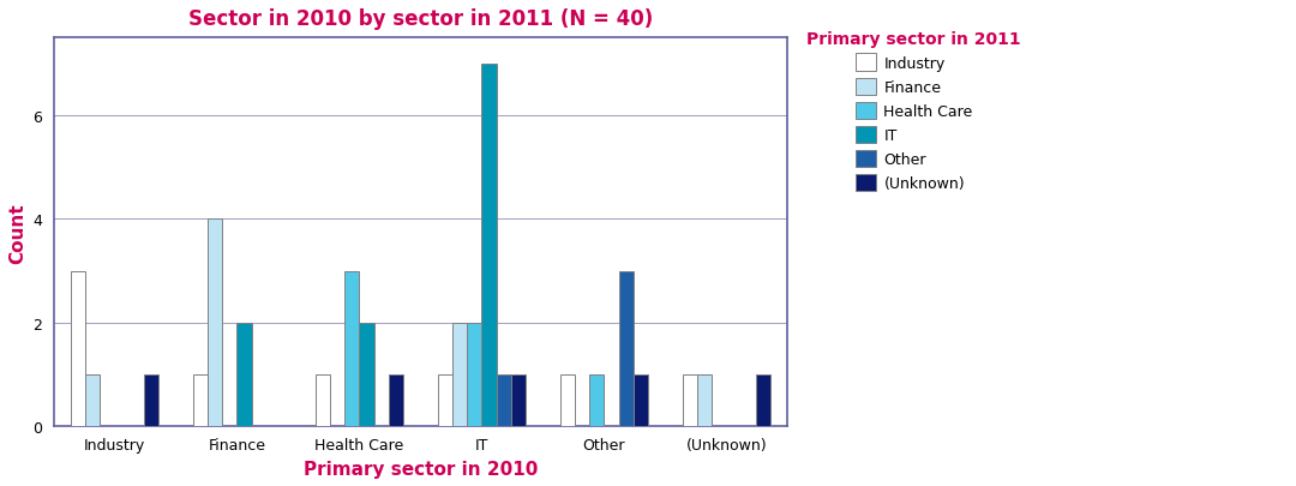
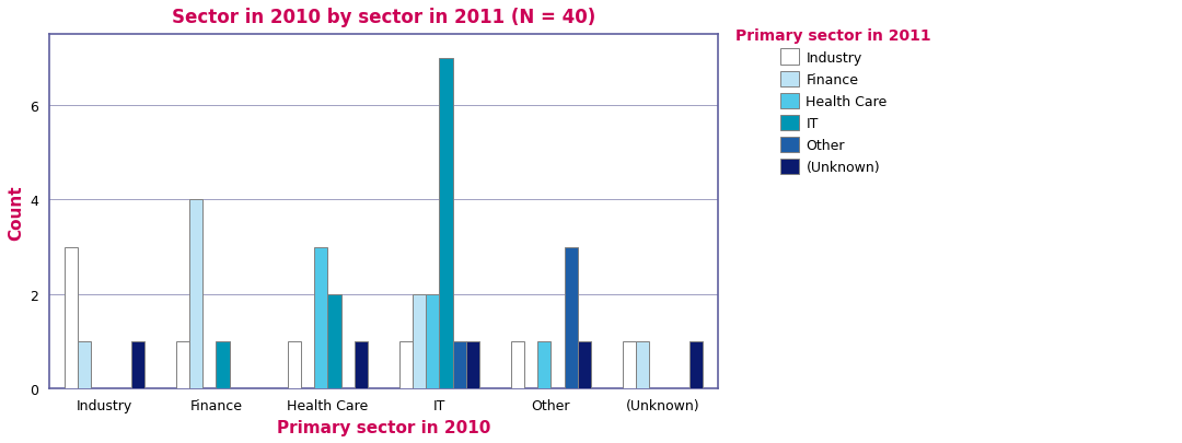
IT/Finance: 2 -> 1
